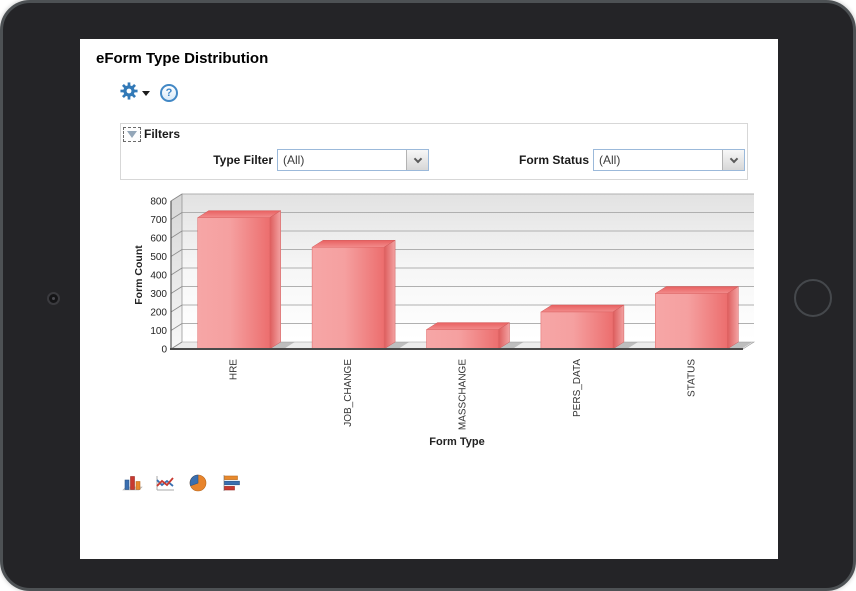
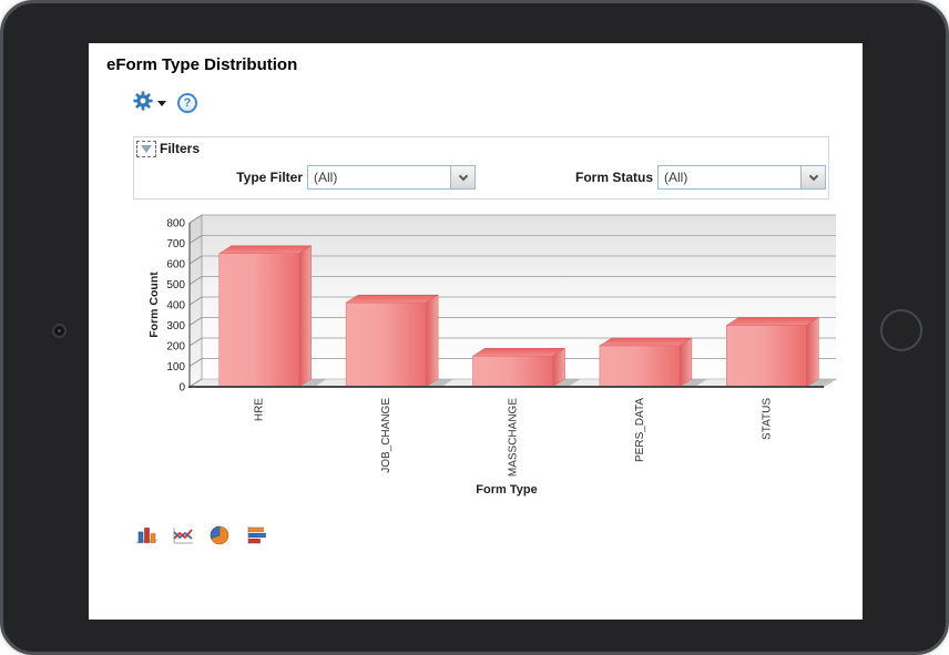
HRE: 710 -> 650
JOB_CHANGE: 550 -> 410
MASSCHANGE: 100 -> 150
